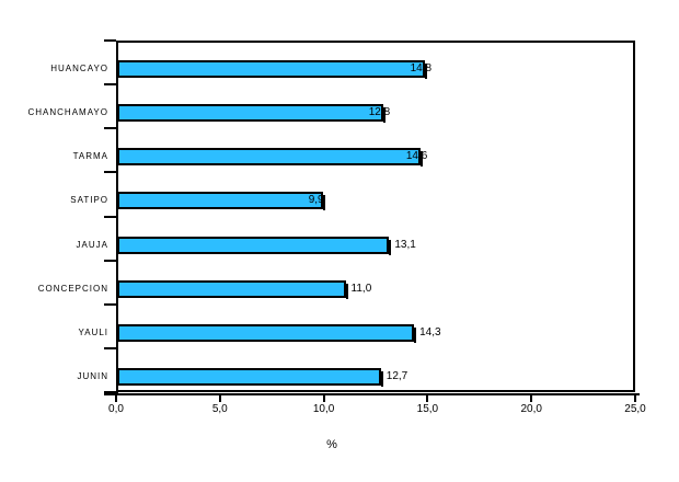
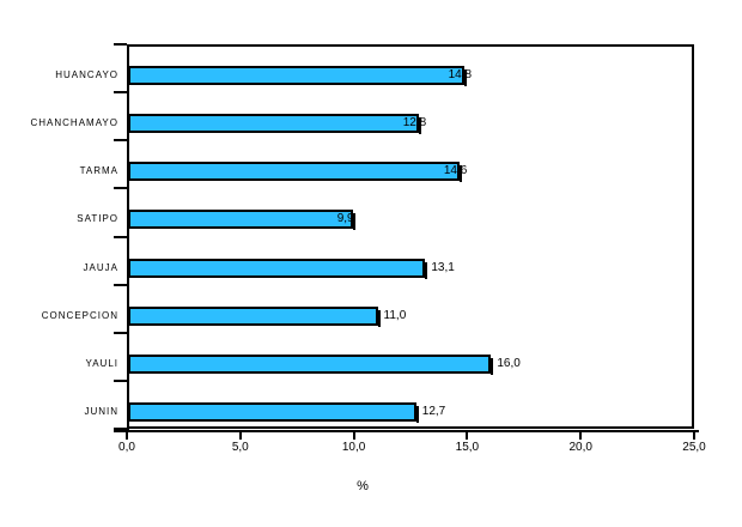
YAULI: 14,3 -> 16,0
